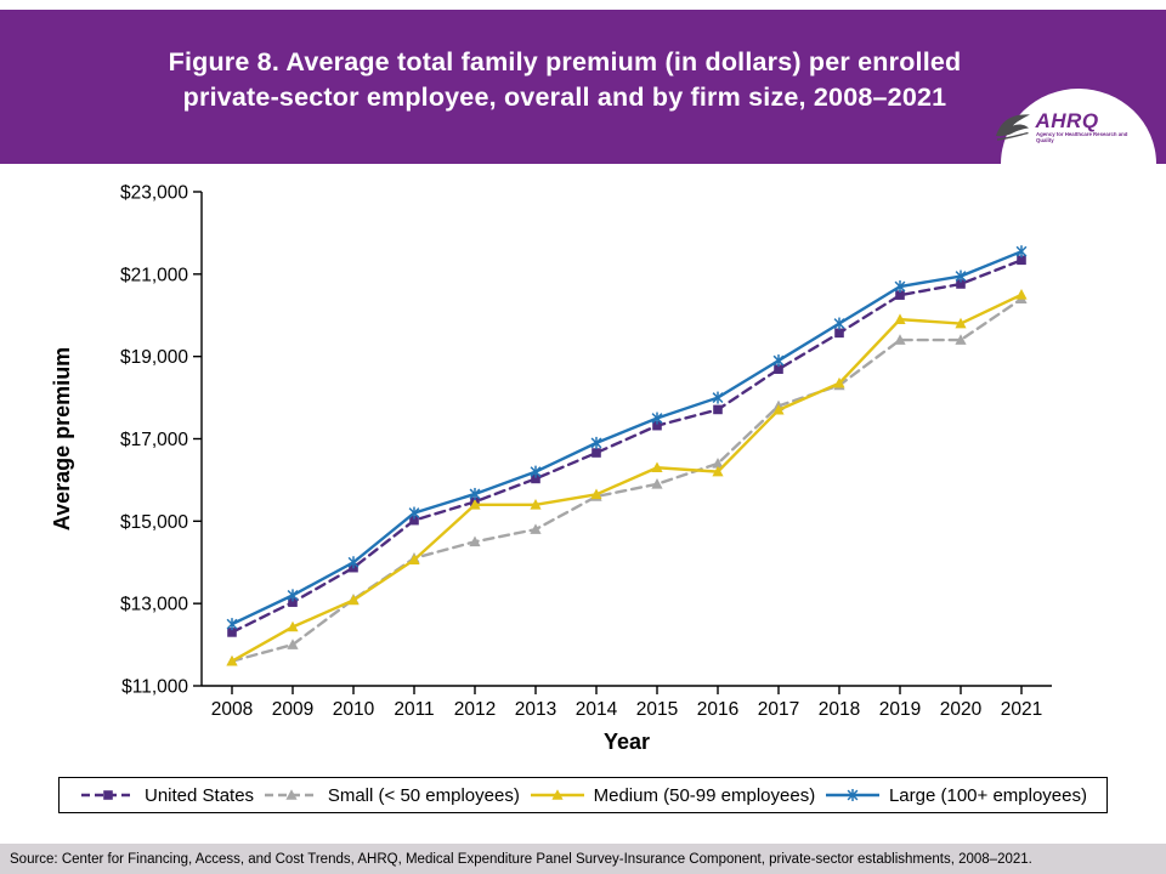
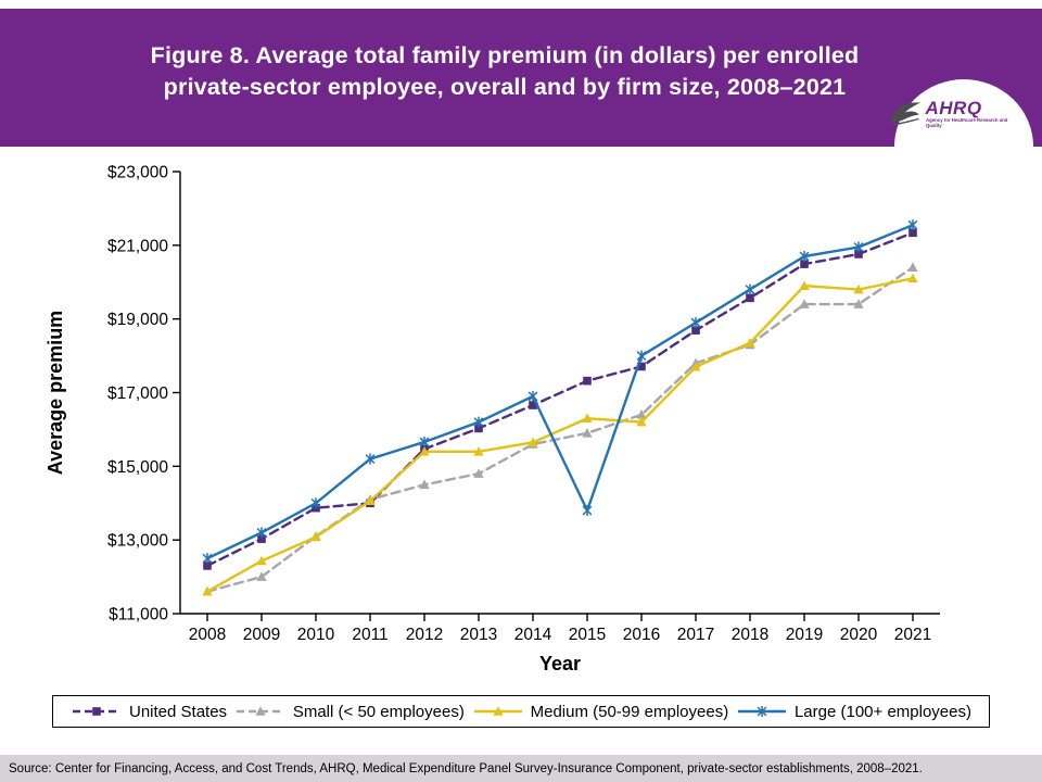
United States/2011: $15000 -> $14000
Large (100+ employees)/2015: $17500 -> $13800
Medium (50-99 employees)/2021: $20500 -> $20100
